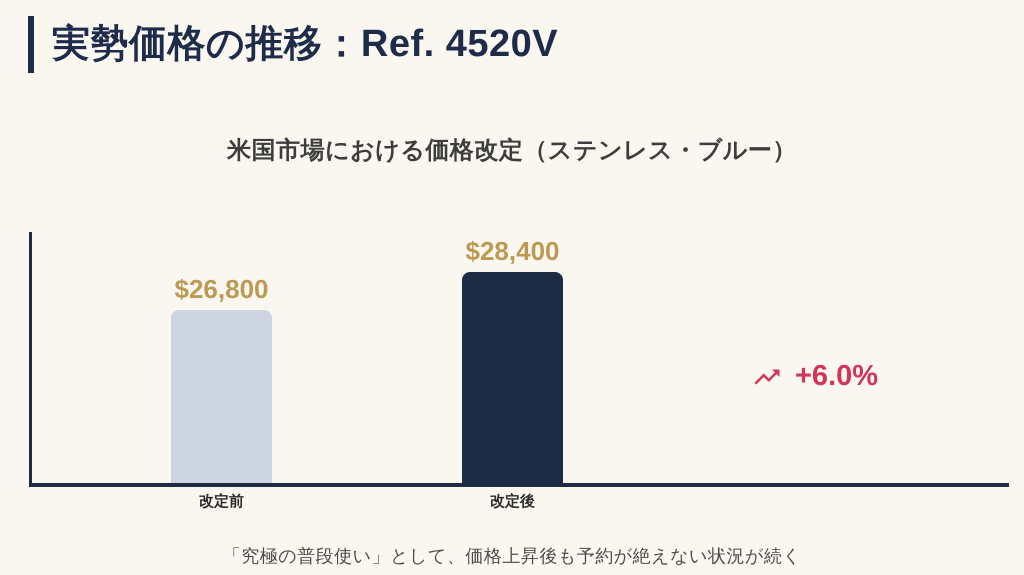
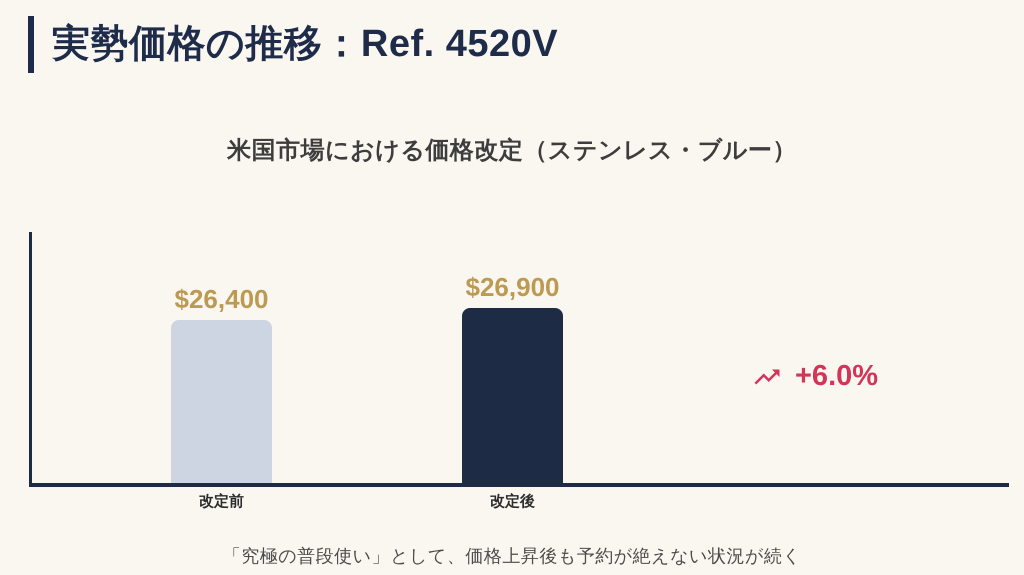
改定前: $26,800 -> $26,400
改定後: $28,400 -> $26,900
